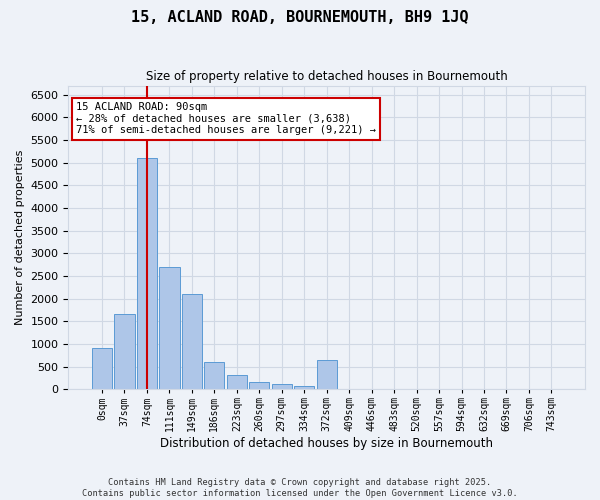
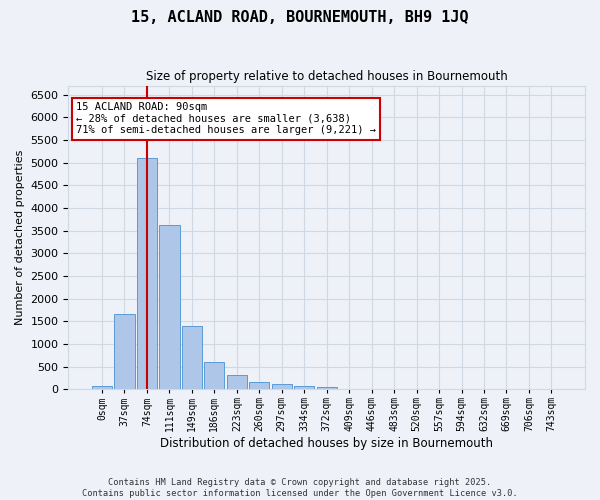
0sqm: 900 -> 70
111sqm: 2700 -> 3630
149sqm: 2100 -> 1400
372sqm: 650 -> 40
